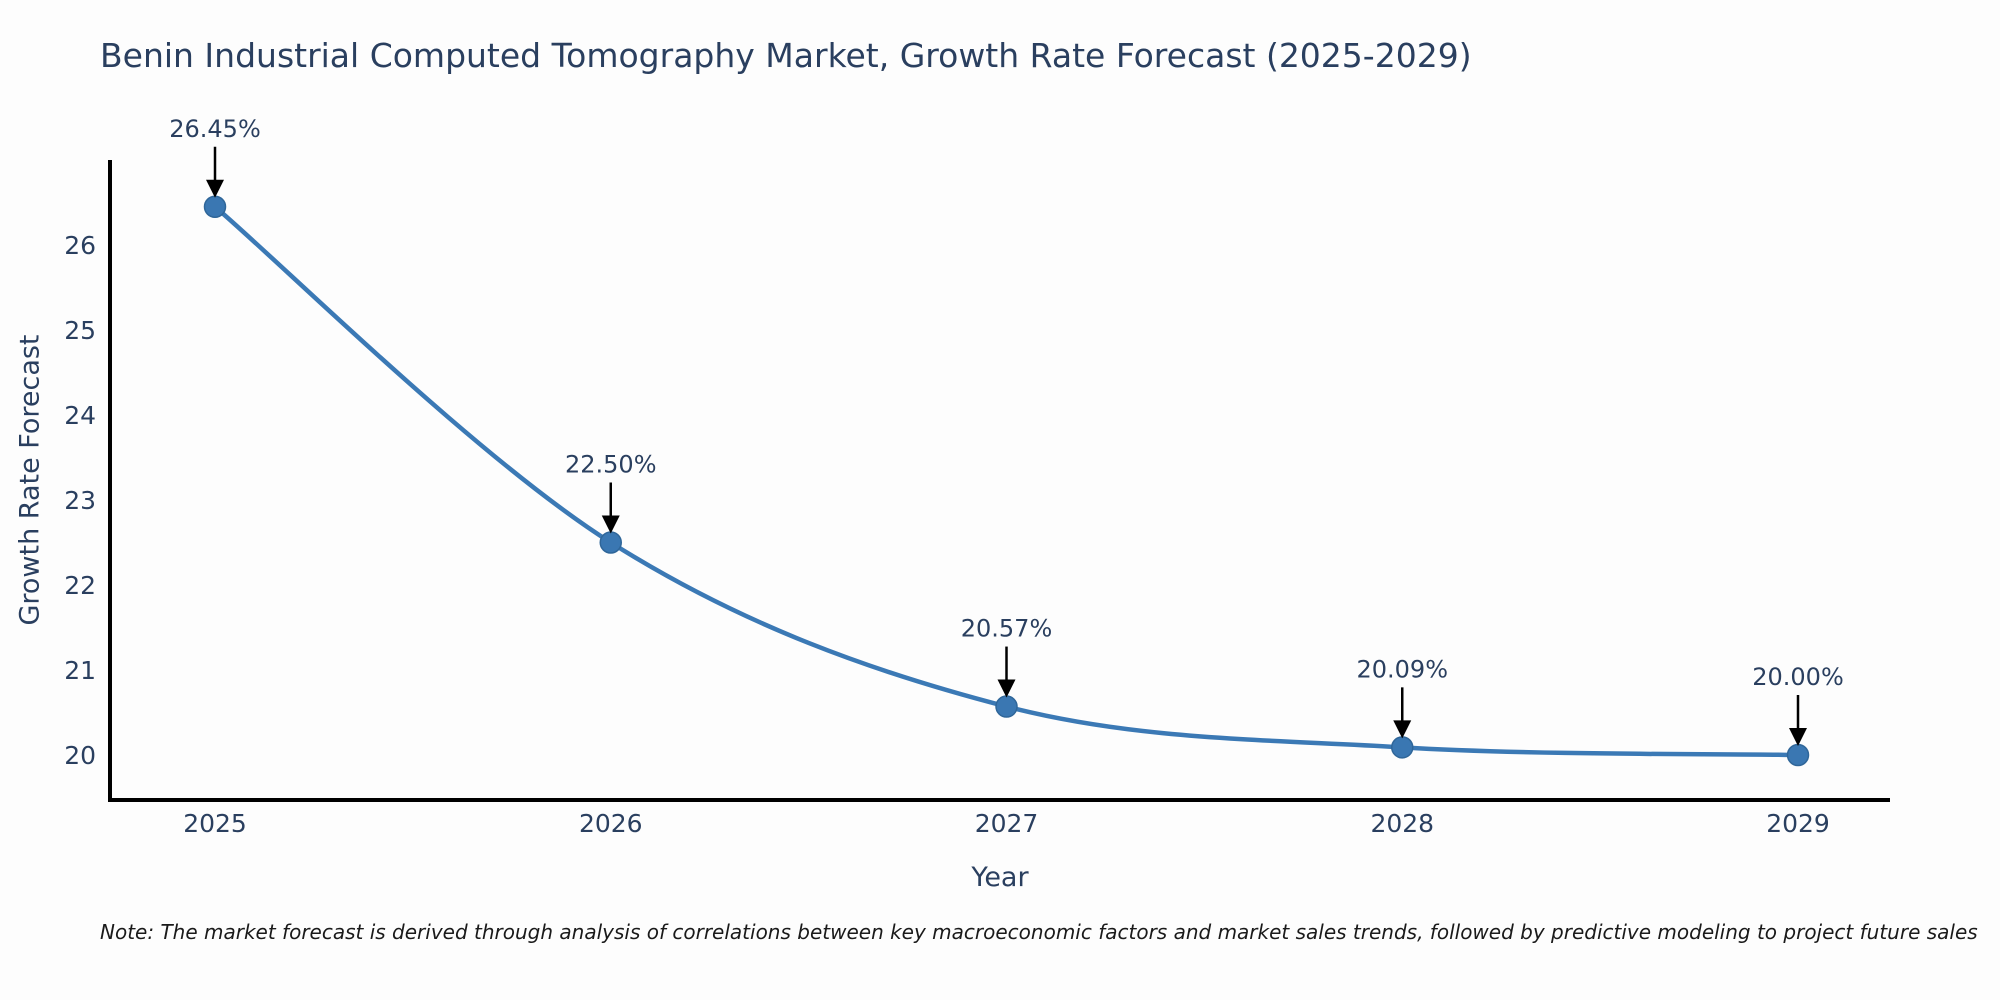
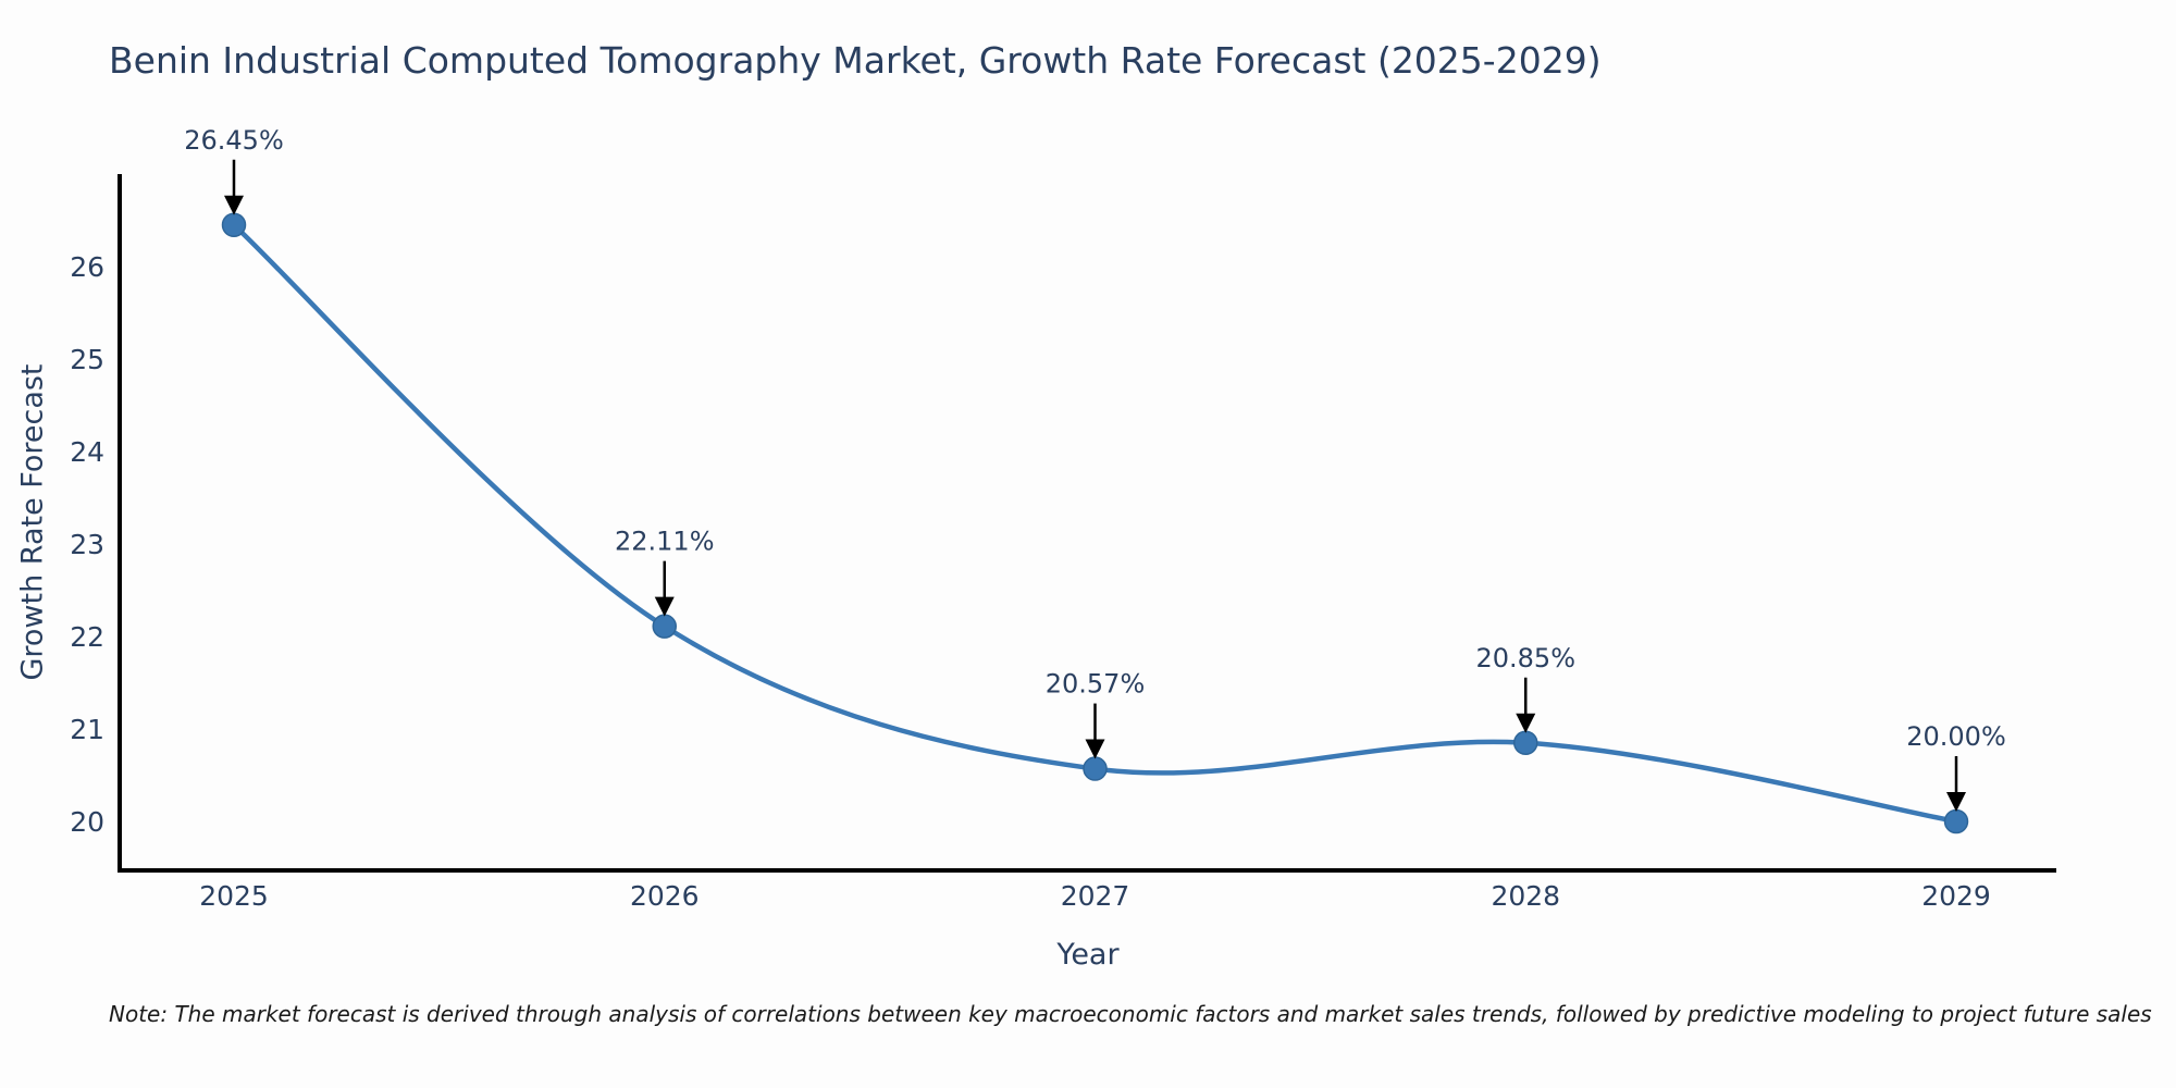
2026: 22.50% -> 22.11%
2028: 20.09% -> 20.85%
